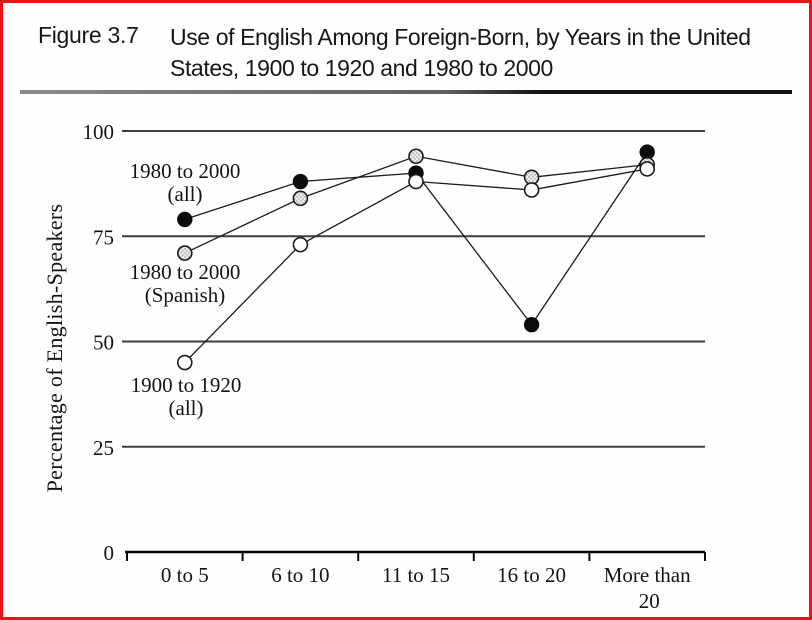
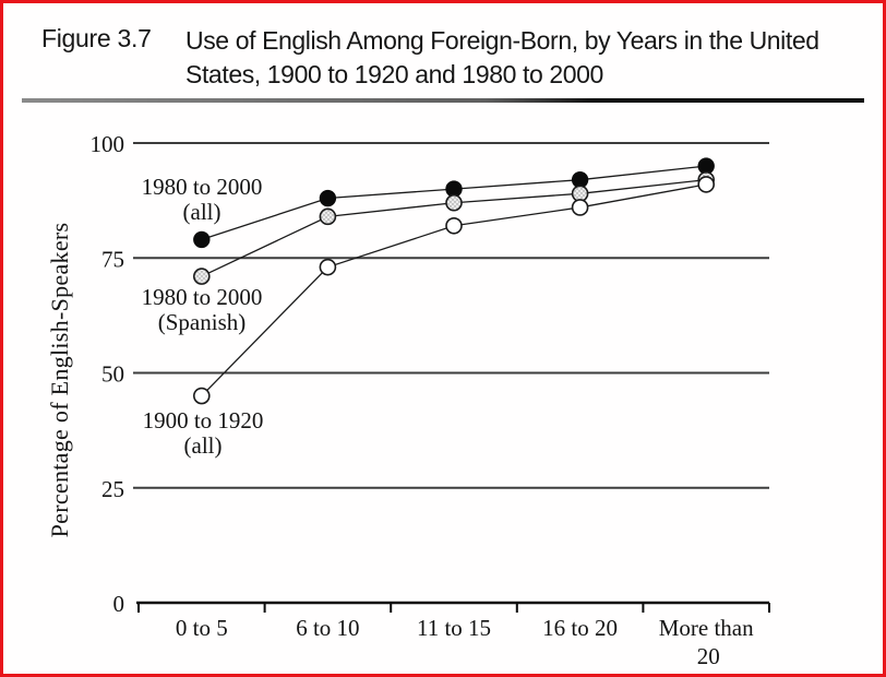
1980 to 2000 (Spanish)/11 to 15: 94 -> 87
1900 to 1920 (all)/11 to 15: 88 -> 82
1980 to 2000 (all)/16 to 20: 54 -> 92
